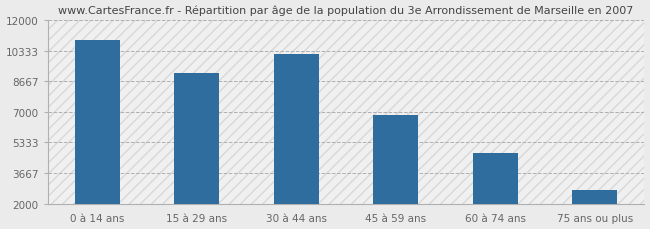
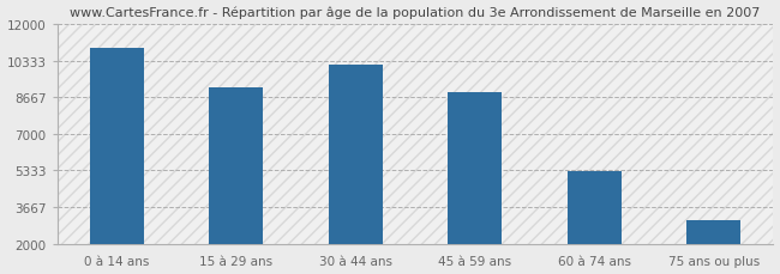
45 à 59 ans: 6800 -> 8900
60 à 74 ans: 4800 -> 5300
75 ans ou plus: 2800 -> 3100
